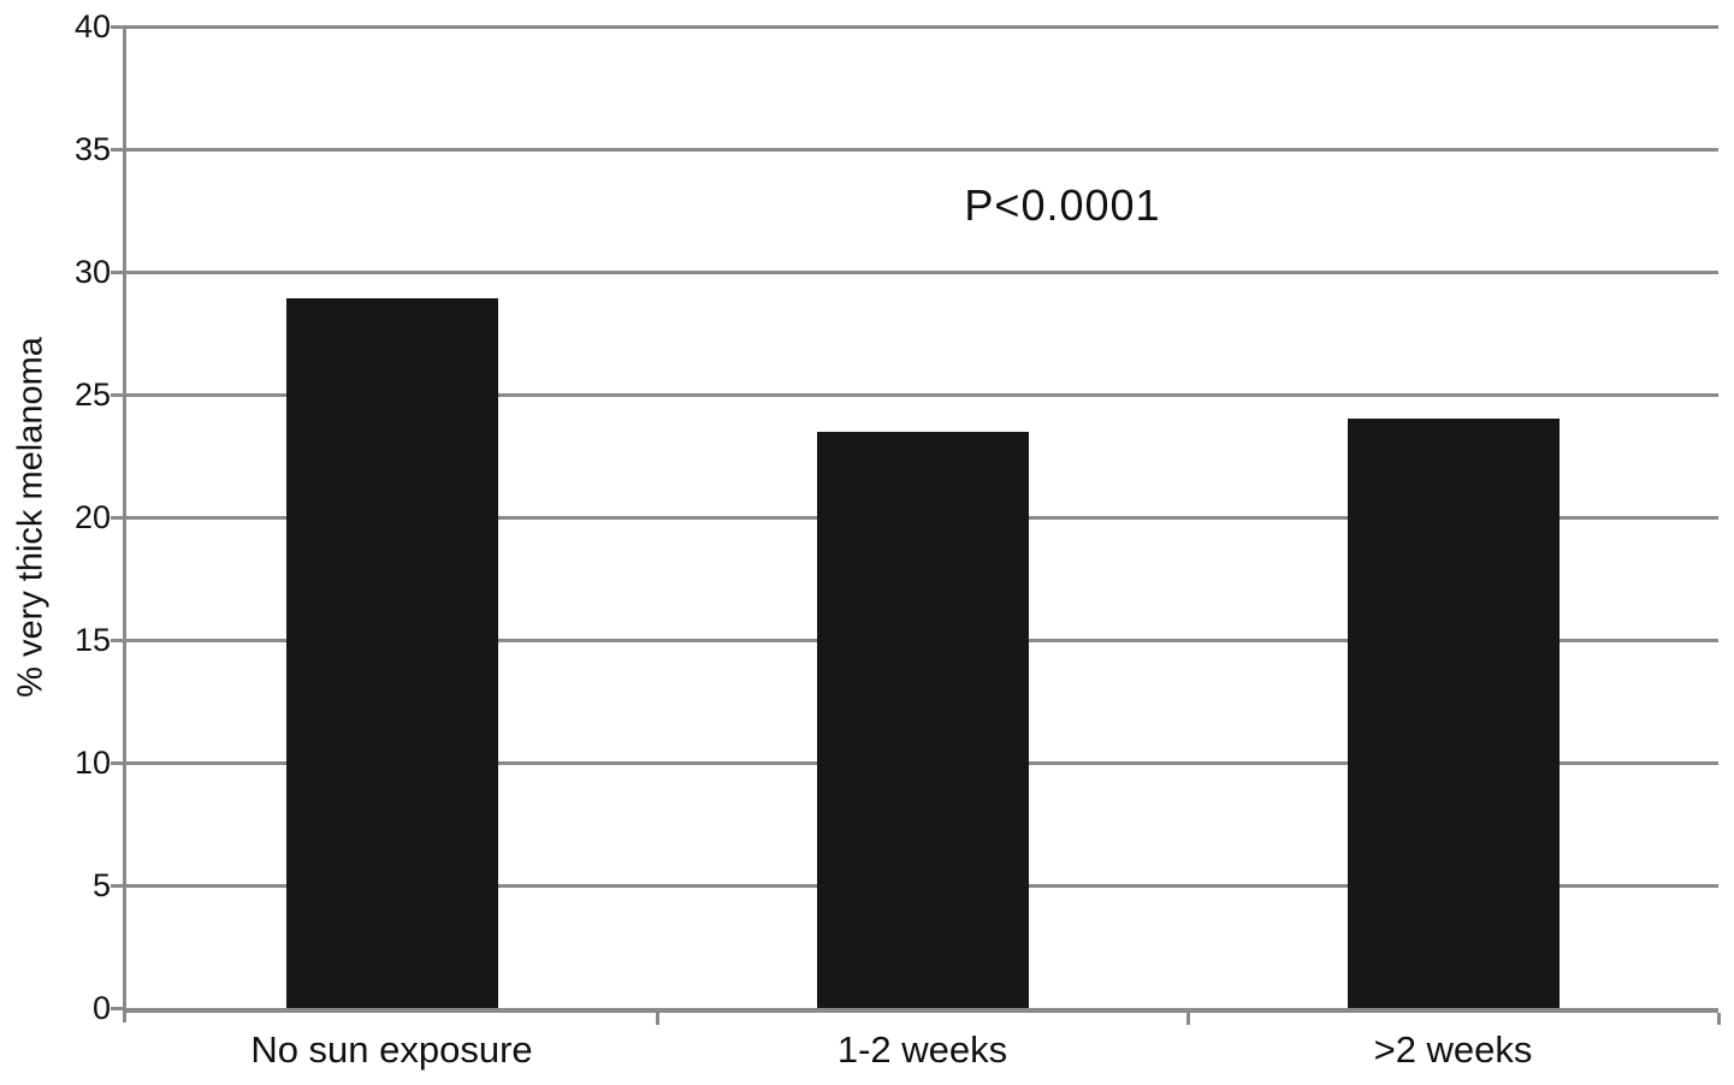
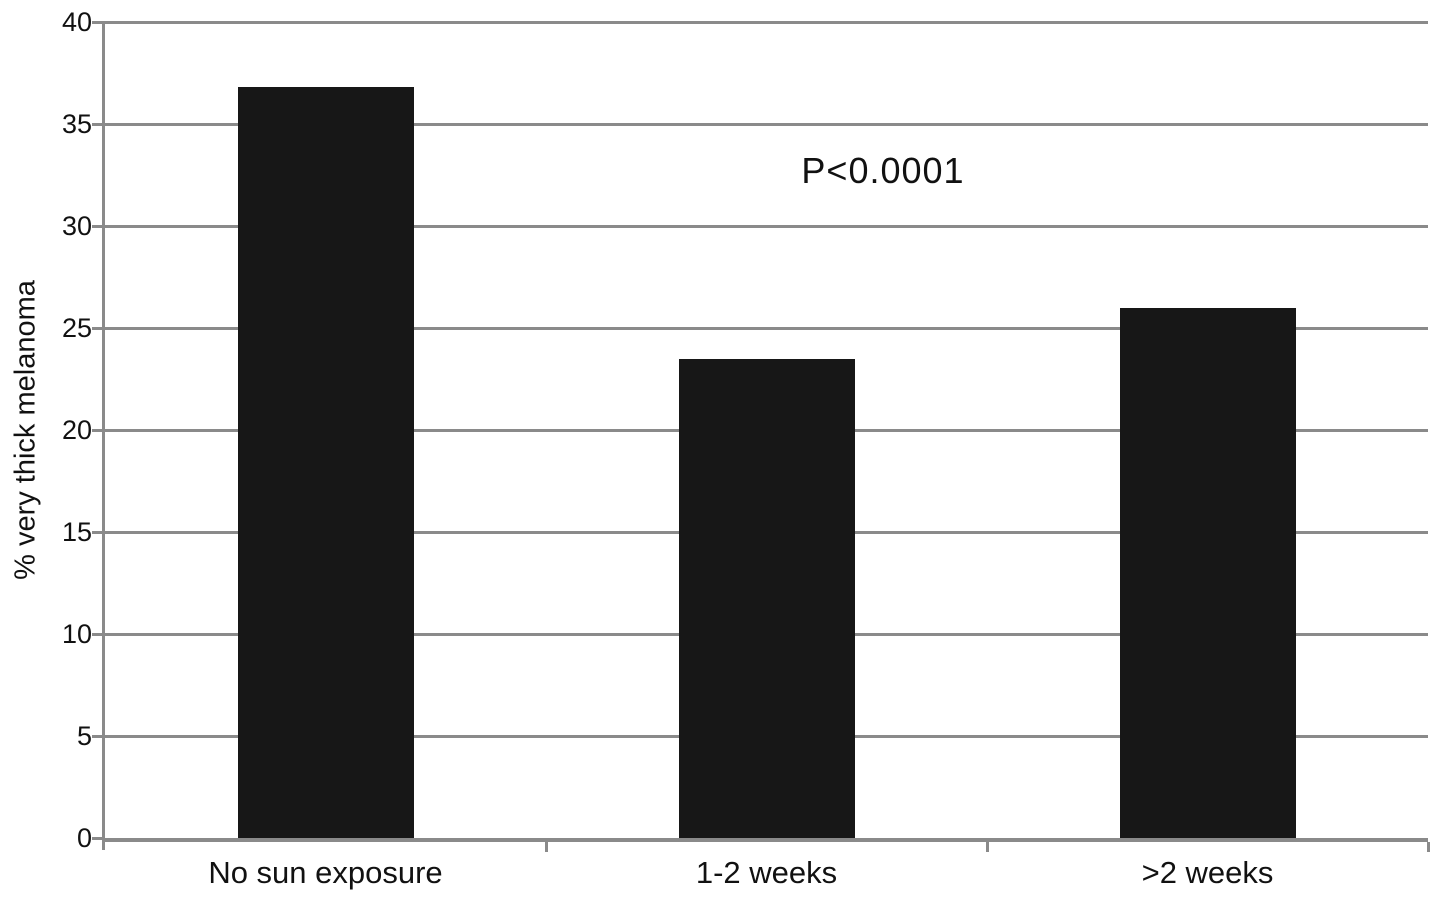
No sun exposure: 28.9 -> 36.8
>2 weeks: 24.0 -> 26.0
